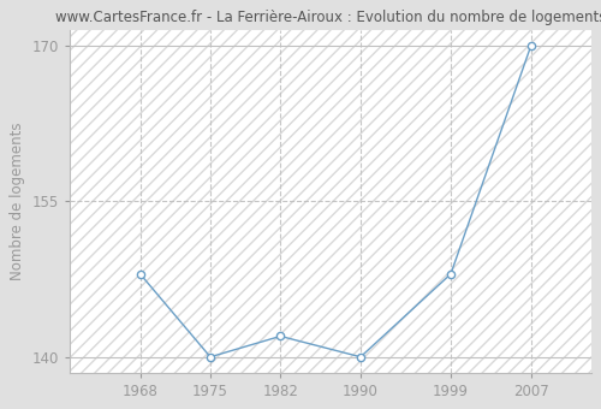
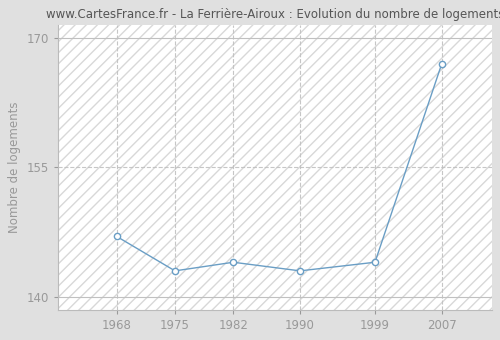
1968: 148 -> 147
1975: 140 -> 143
1982: 142 -> 144
1990: 140 -> 143
1999: 148 -> 144
2007: 170 -> 167
